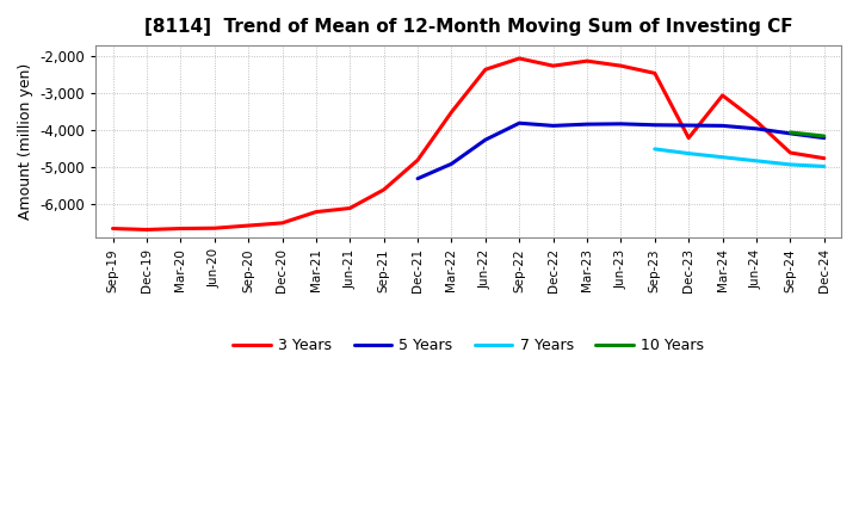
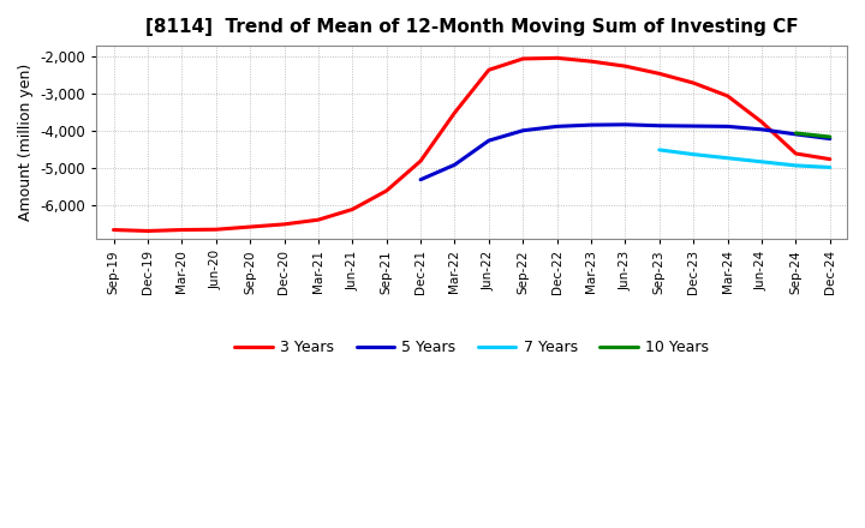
3 Years/Mar-21: -6,200 -> -6,380
5 Years/Sep-22: -3,800 -> -3,980
3 Years/Dec-22: -2,250 -> -2,030
3 Years/Dec-23: -4,200 -> -2,700
